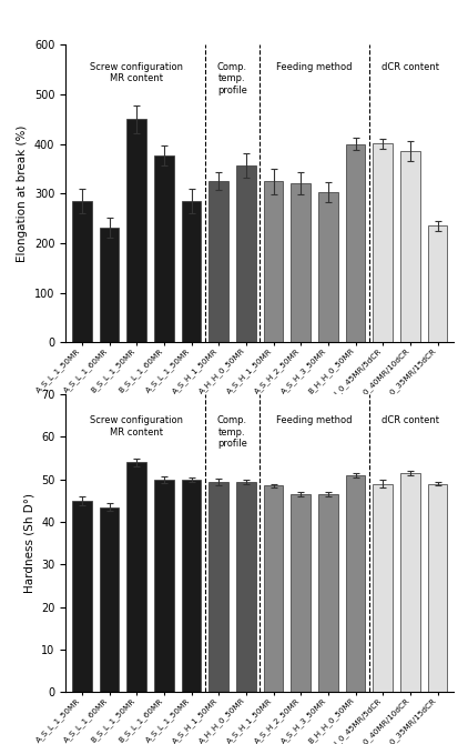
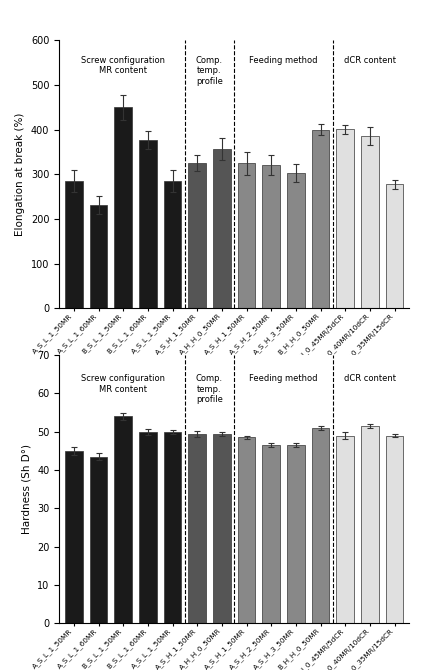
B_H_H_0_35MR/15dCR: 235 -> 277
